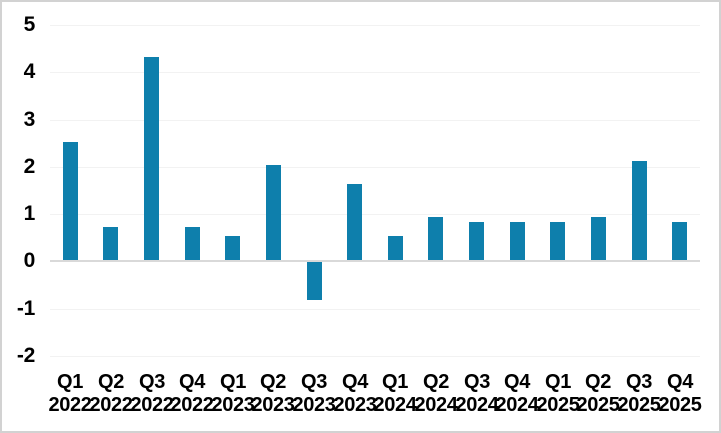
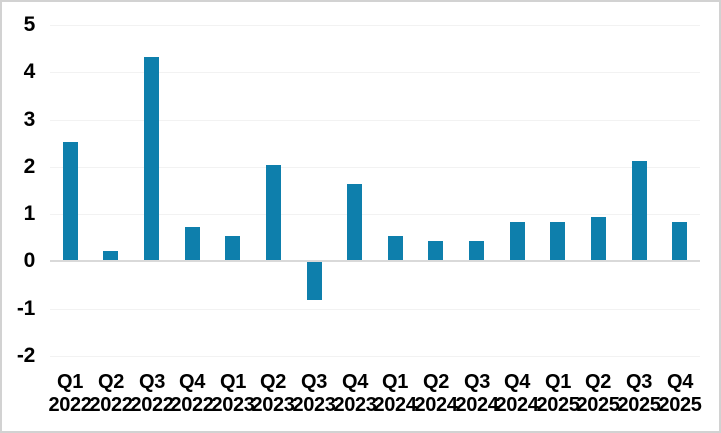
Q2 2022: 0.7 -> 0.2
Q2 2024: 0.9 -> 0.4
Q3 2024: 0.8 -> 0.4
